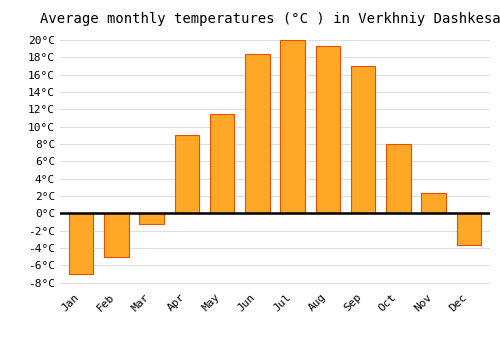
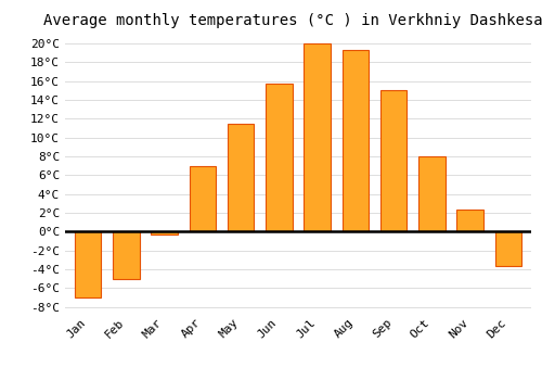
Mar: -1.2°C -> -0.3°C
Apr: 9.0°C -> 7.0°C
Jun: 18.4°C -> 15.7°C
Sep: 17.0°C -> 15.0°C
